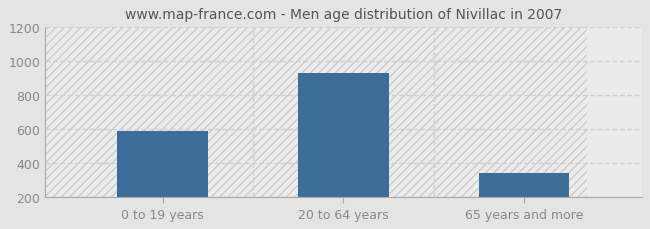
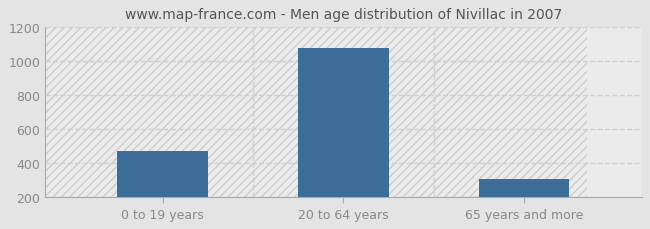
0 to 19 years: 590 -> 470
20 to 64 years: 930 -> 1080
65 years and more: 340 -> 300
